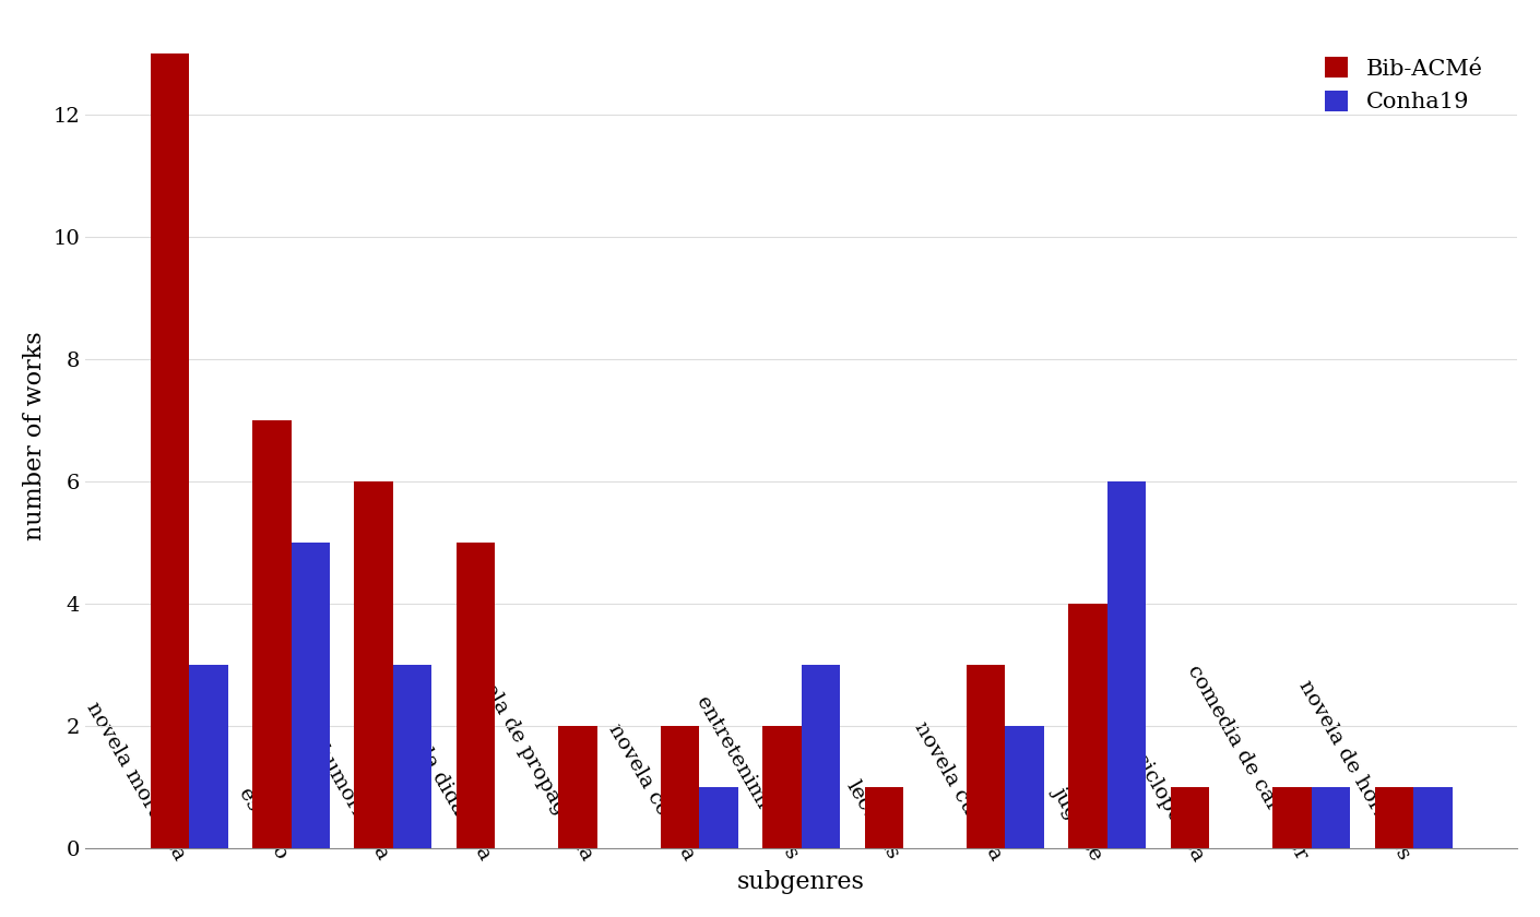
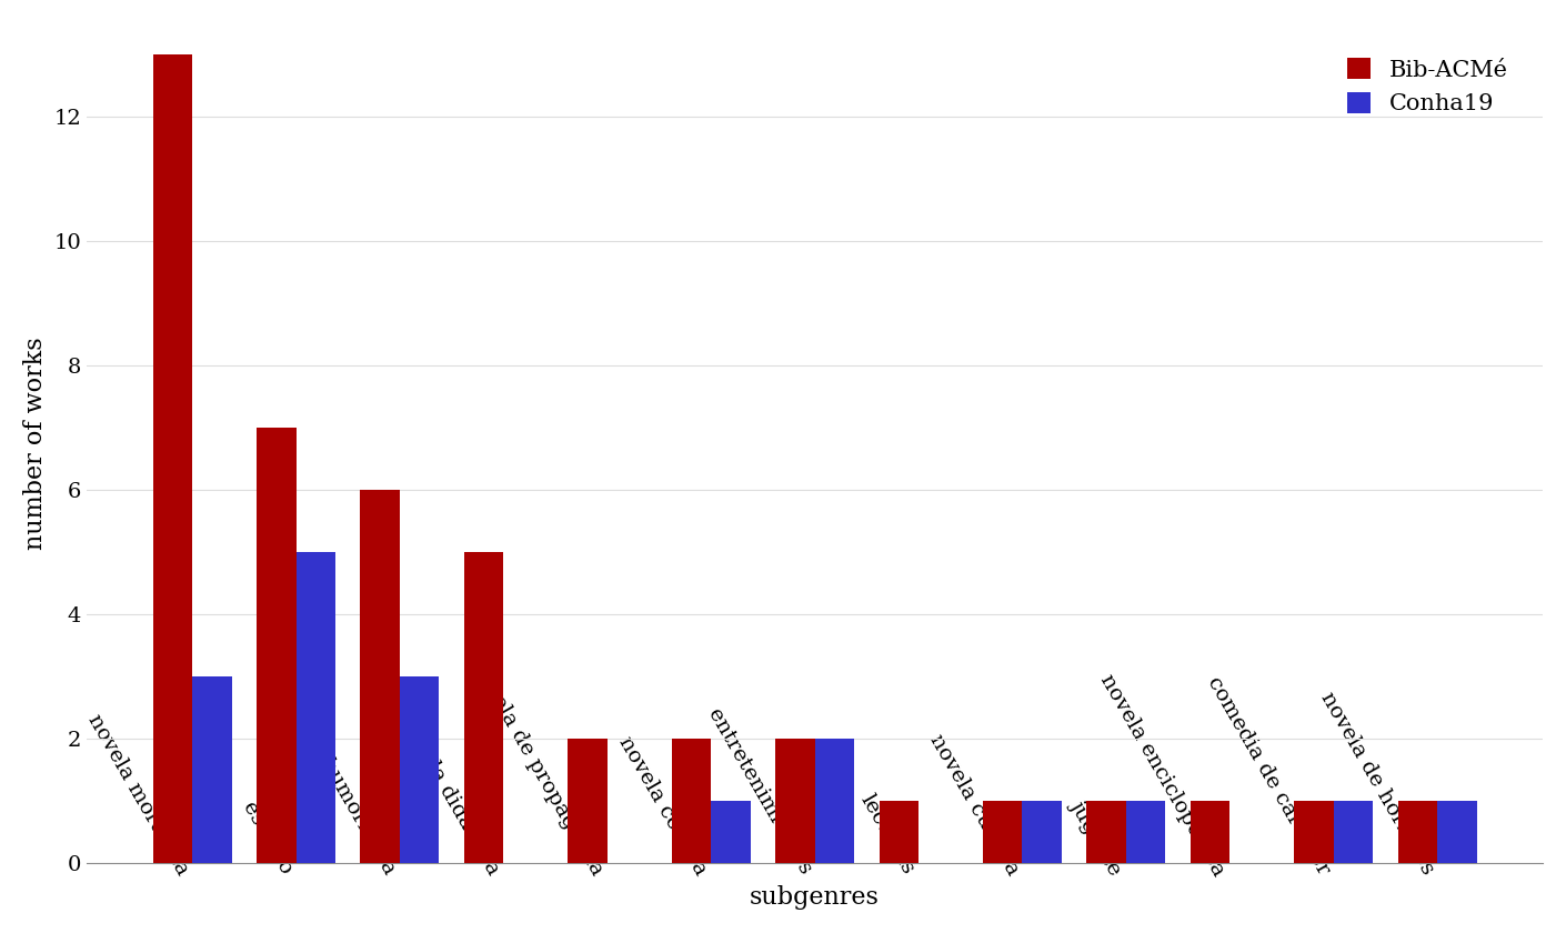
Conha19/entretenimientos: 3 -> 2
Bib-ACMé/novela curiosa: 3 -> 1
Conha19/novela curiosa: 2 -> 1
Bib-ACMé/juguete: 4 -> 1
Conha19/juguete: 6 -> 1
